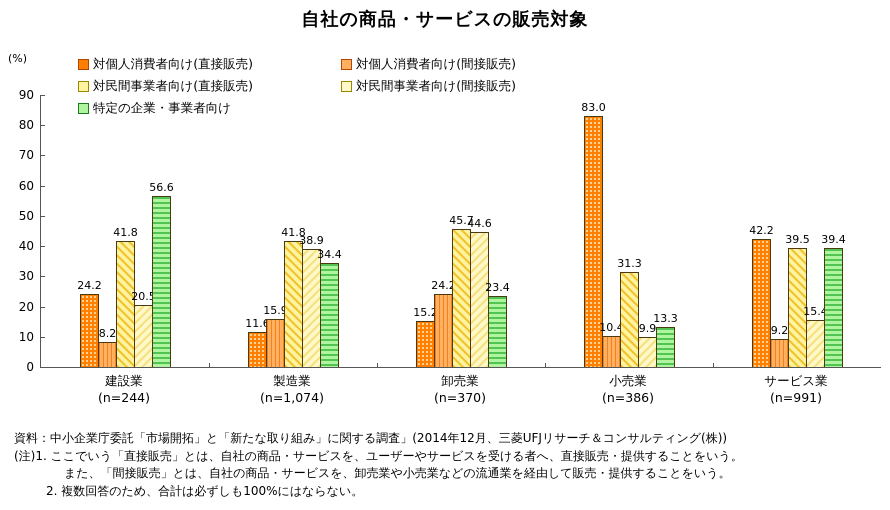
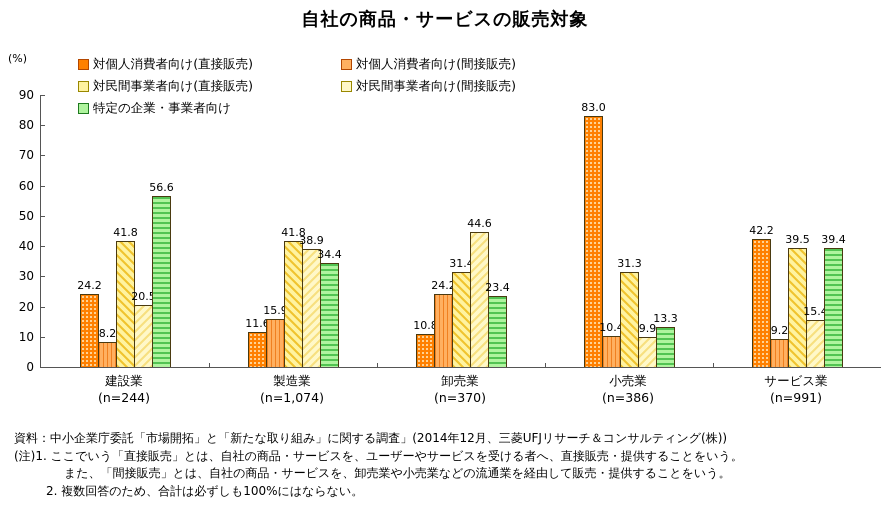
対個人消費者向け(直接販売)/卸売業: 15.2 -> 10.8
対民間事業者向け(直接販売)/卸売業: 45.7 -> 31.4
